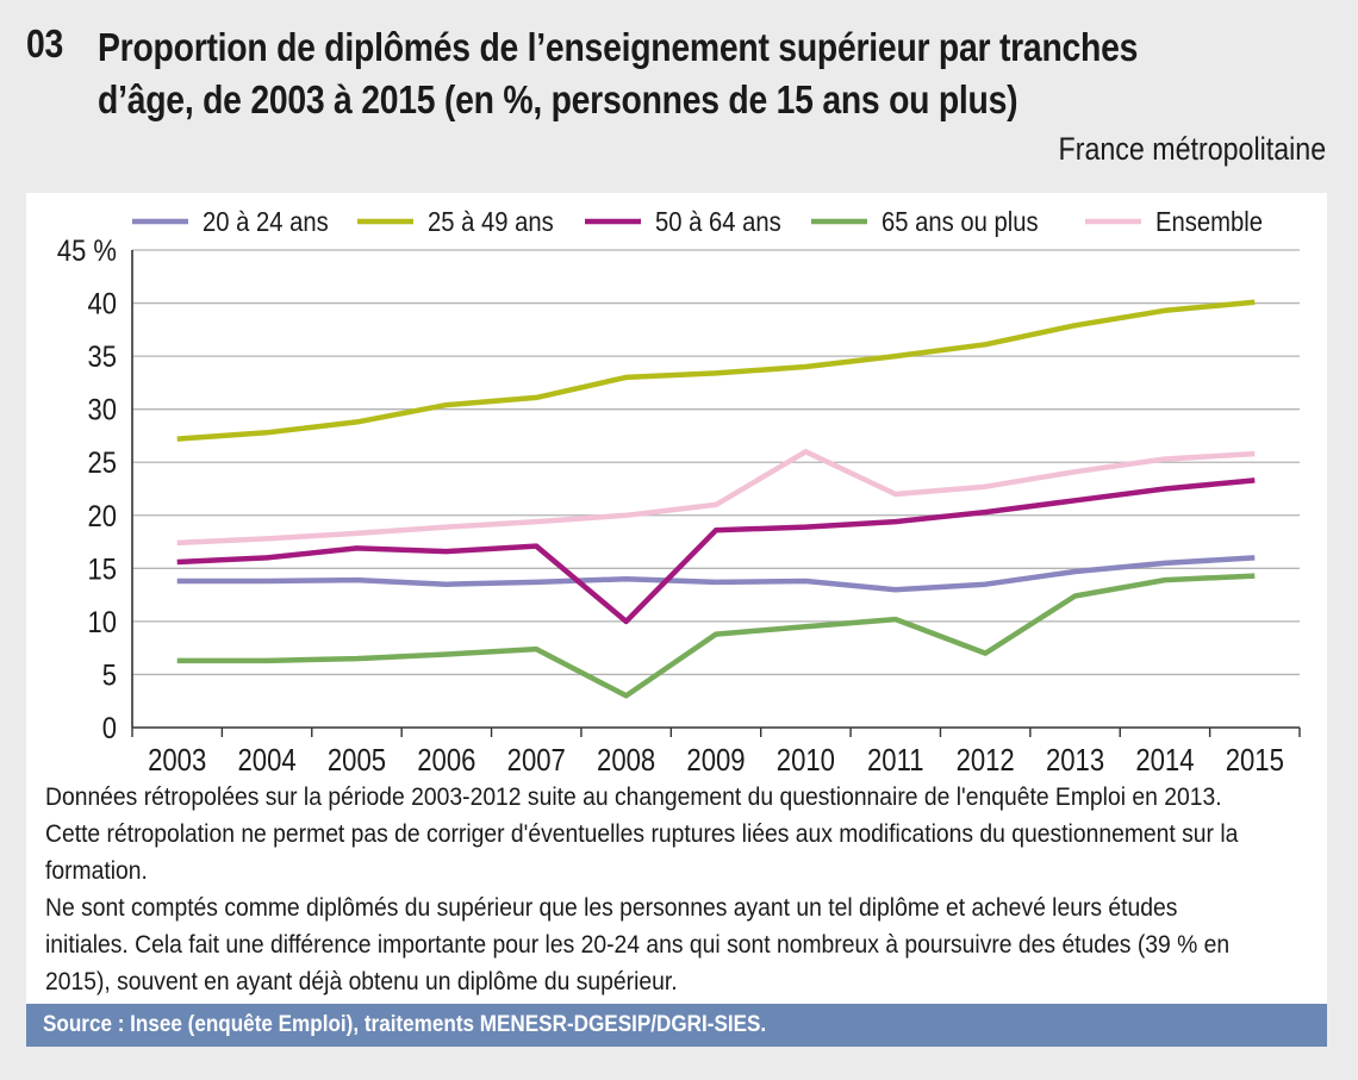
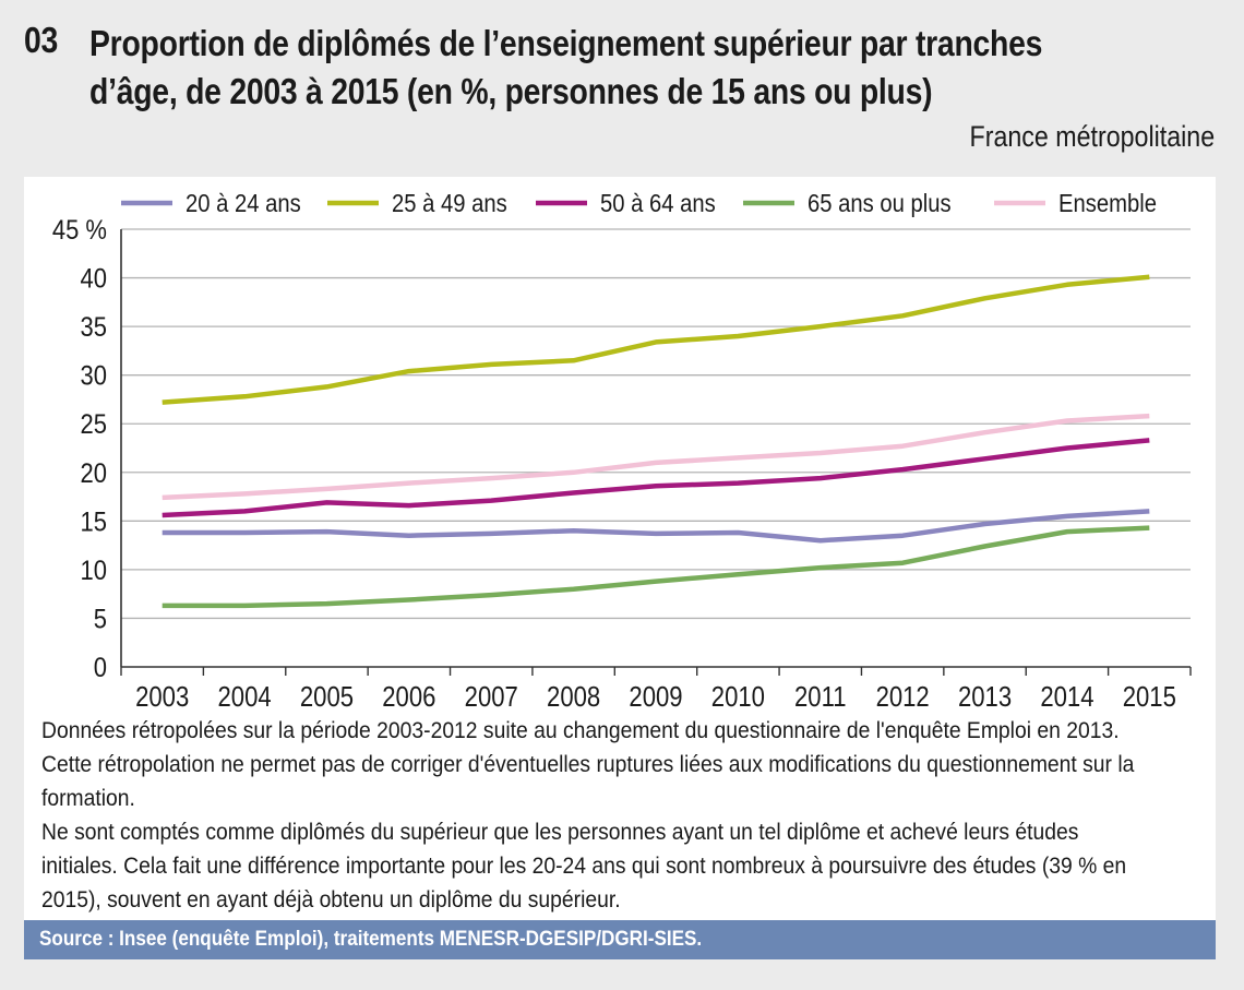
25 à 49 ans/2008: 33% -> 32%
50 à 64 ans/2008: 10% -> 18%
65 ans ou plus/2008: 3% -> 8%
Ensemble/2010: 26% -> 22%
65 ans ou plus/2012: 7% -> 11%
